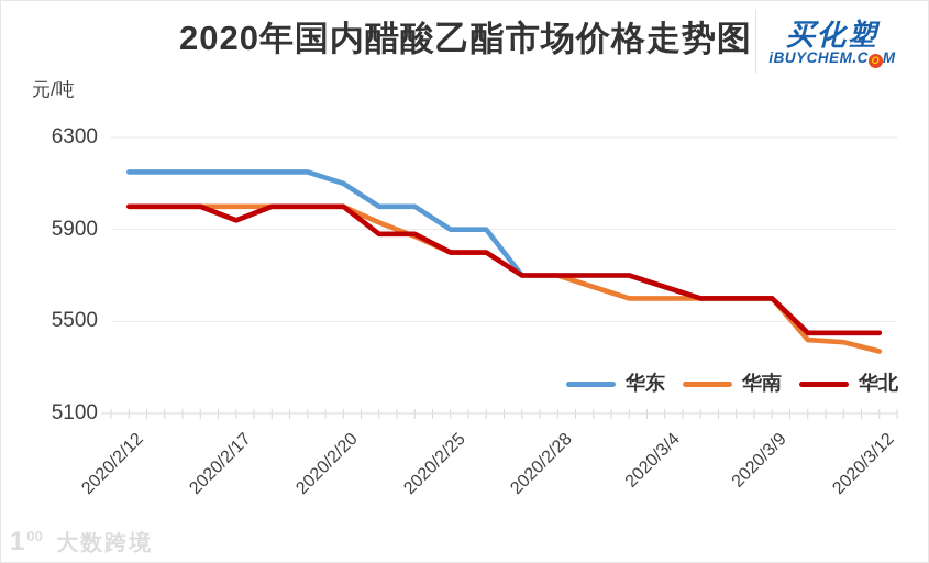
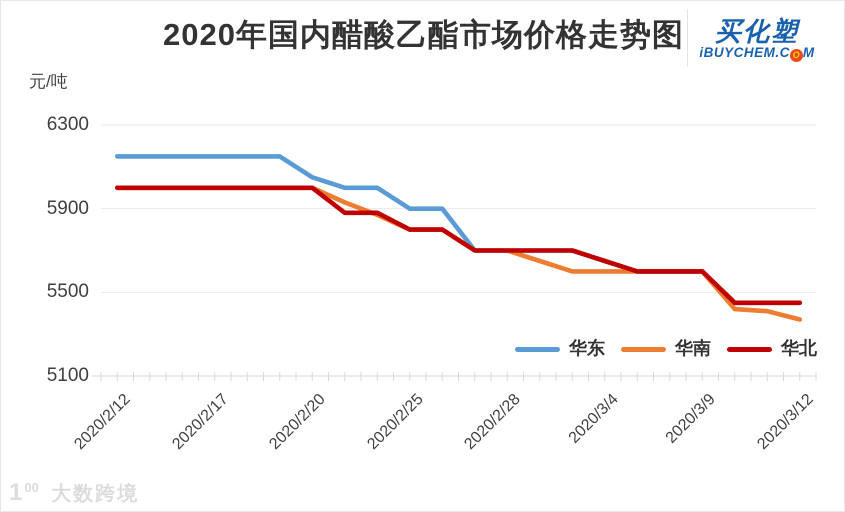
华北/2020/2/17: 5940 -> 6000
华东/2020/2/20: 6100 -> 6050
